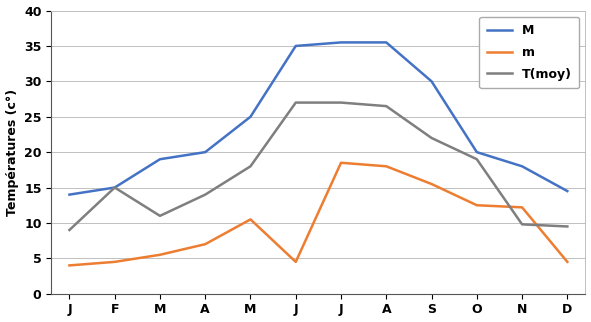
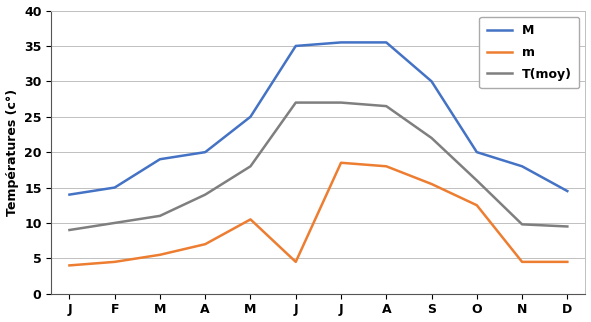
T(moy)/F: 15.0 -> 10.0
T(moy)/O: 19.0 -> 16.0
m/N: 12.2 -> 4.5
